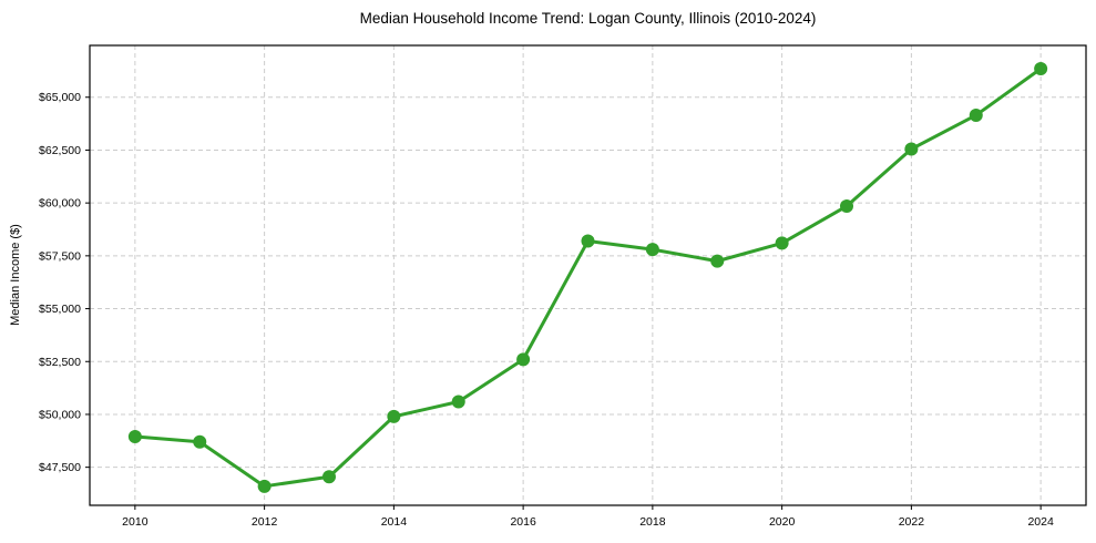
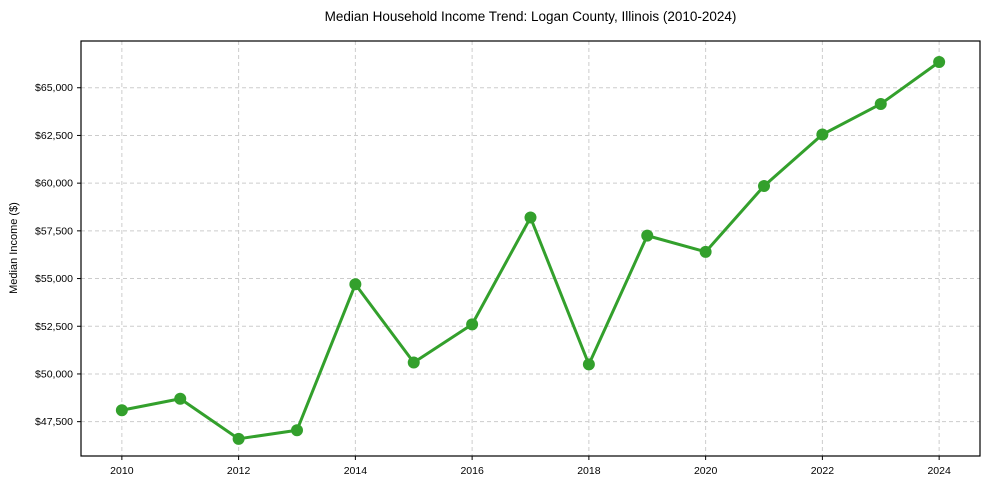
2010: $49000 -> $48100
2014: $49900 -> $54700
2018: $57800 -> $50500
2020: $58100 -> $56400
